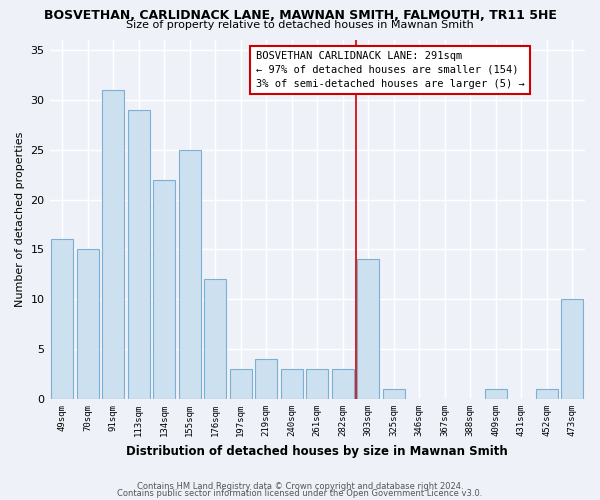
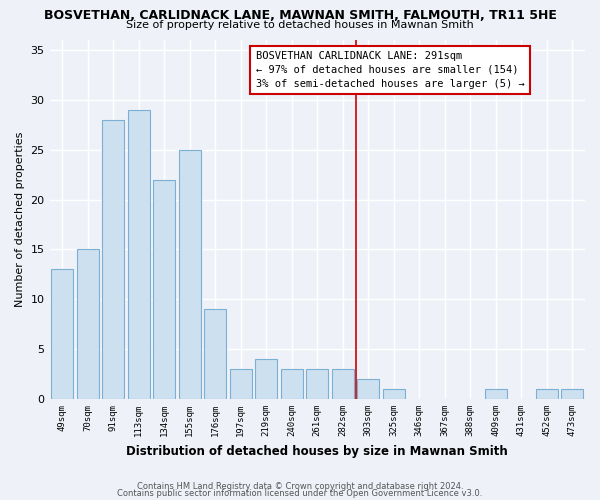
49sqm: 16 -> 13
91sqm: 31 -> 28
176sqm: 12 -> 9
303sqm: 14 -> 2
473sqm: 10 -> 1
